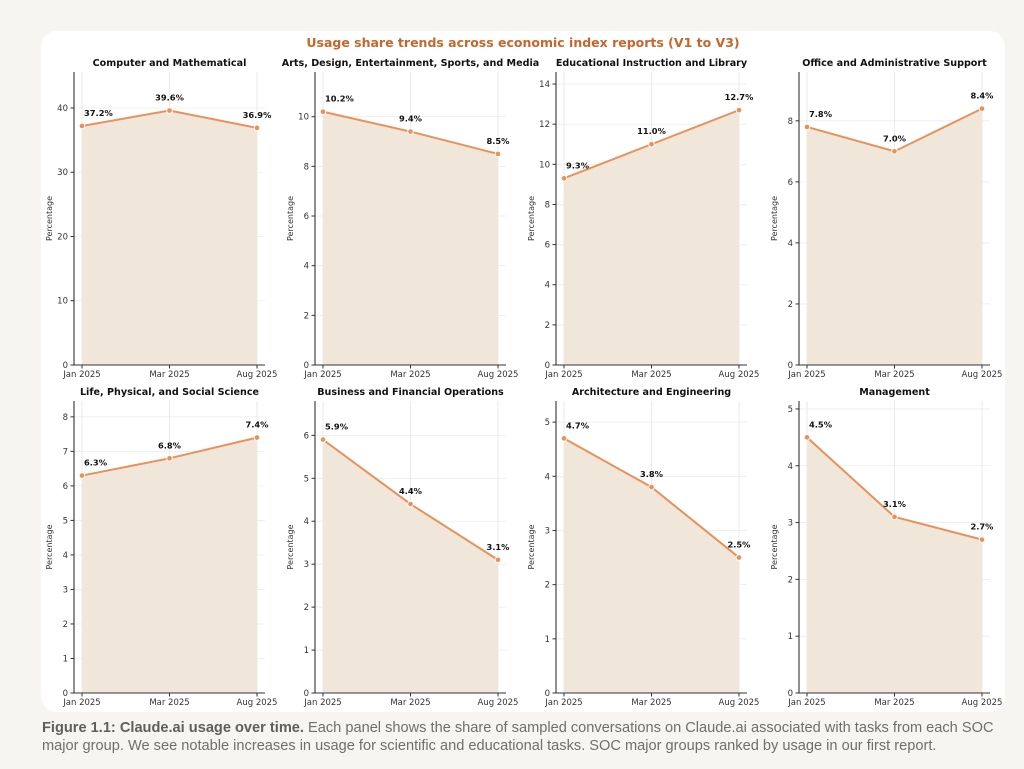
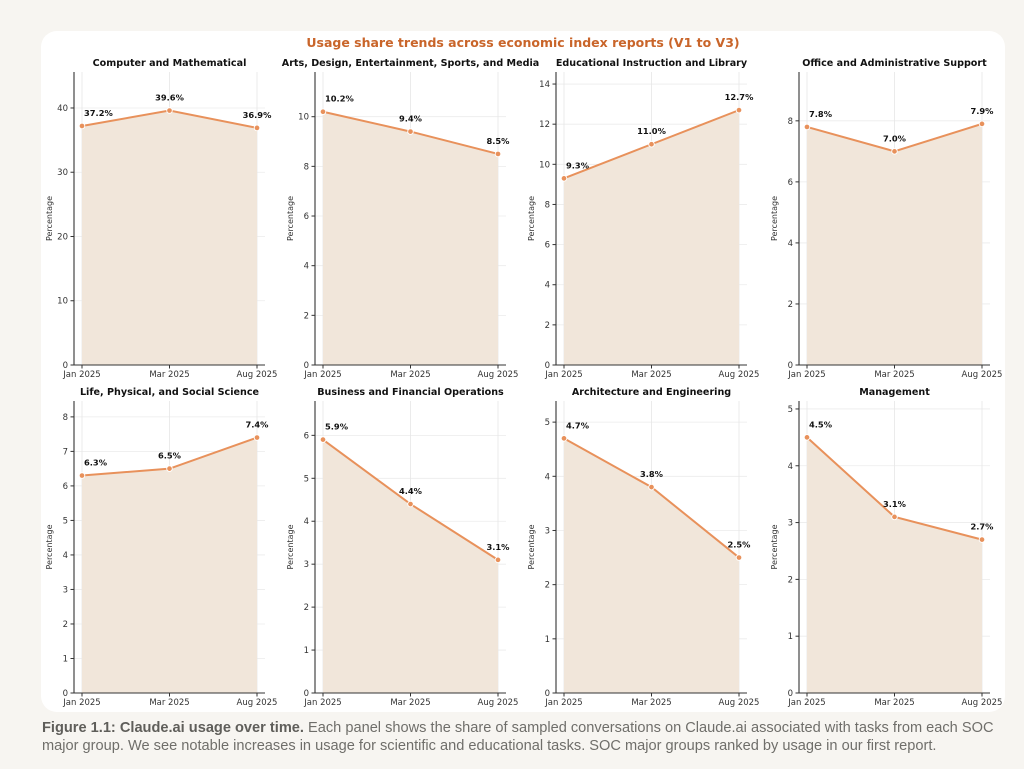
Office and Administrative Support/Aug 2025: 8.4% -> 7.9%
Life, Physical, and Social Science/Mar 2025: 6.8% -> 6.5%
